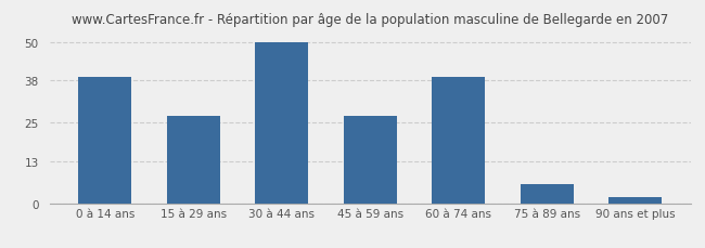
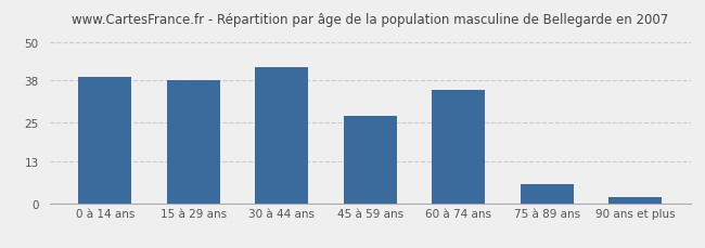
15 à 29 ans: 27 -> 38
30 à 44 ans: 50 -> 42
60 à 74 ans: 39 -> 35
